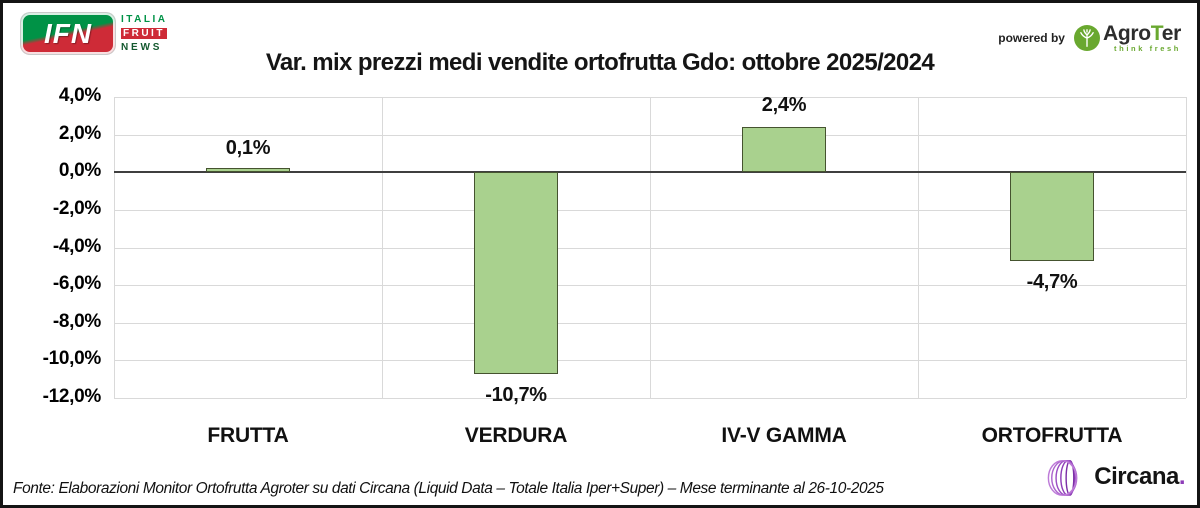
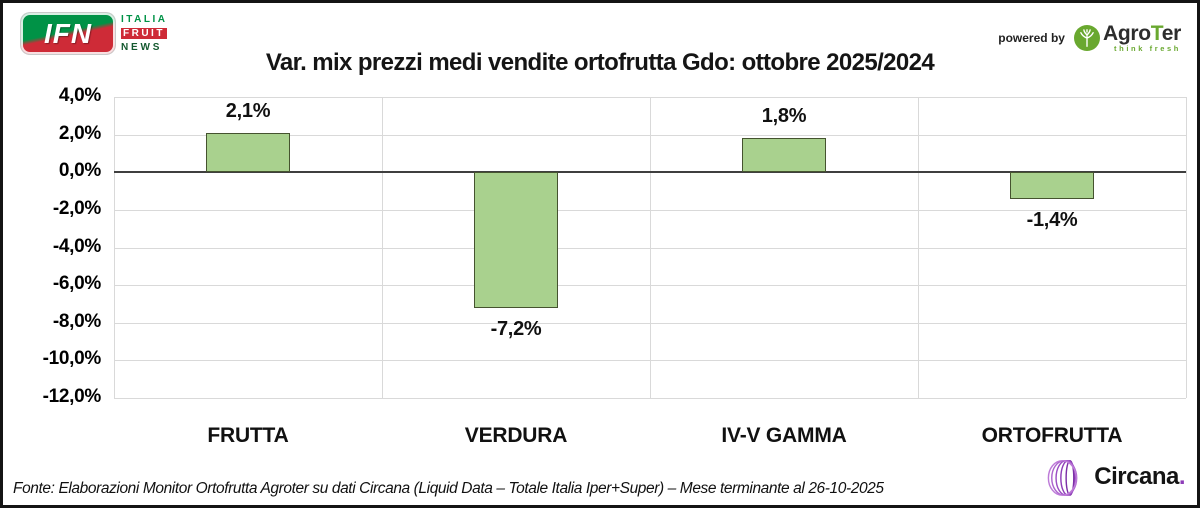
FRUTTA: 0,1% -> 2,1%
VERDURA: -10,7% -> -7,2%
IV-V GAMMA: 2,4% -> 1,8%
ORTOFRUTTA: -4,7% -> -1,4%
